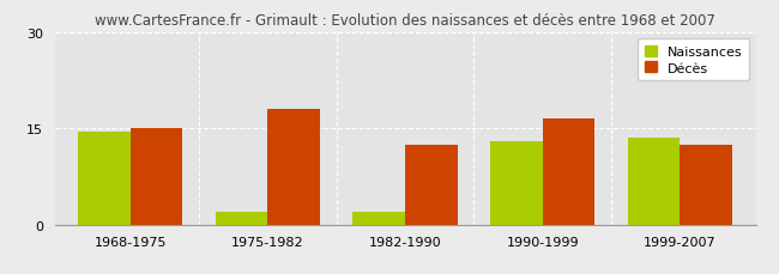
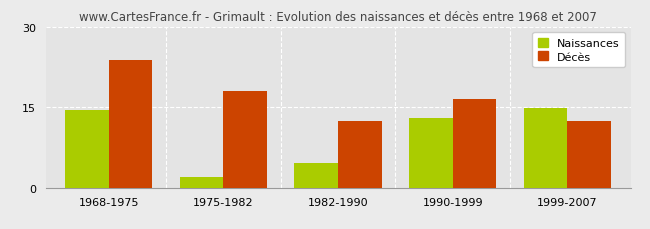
Décès/1968-1975: 15.0 -> 23.8
Naissances/1982-1990: 2.0 -> 4.6
Naissances/1999-2007: 13.5 -> 14.8
